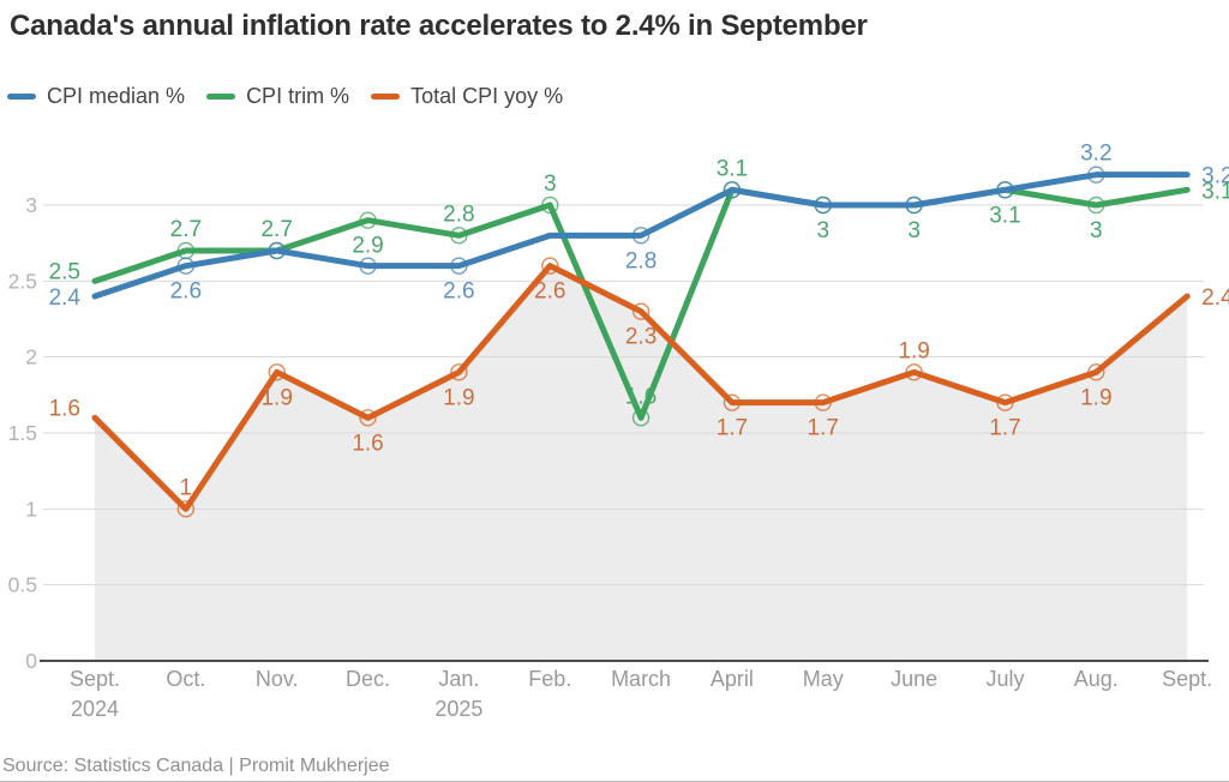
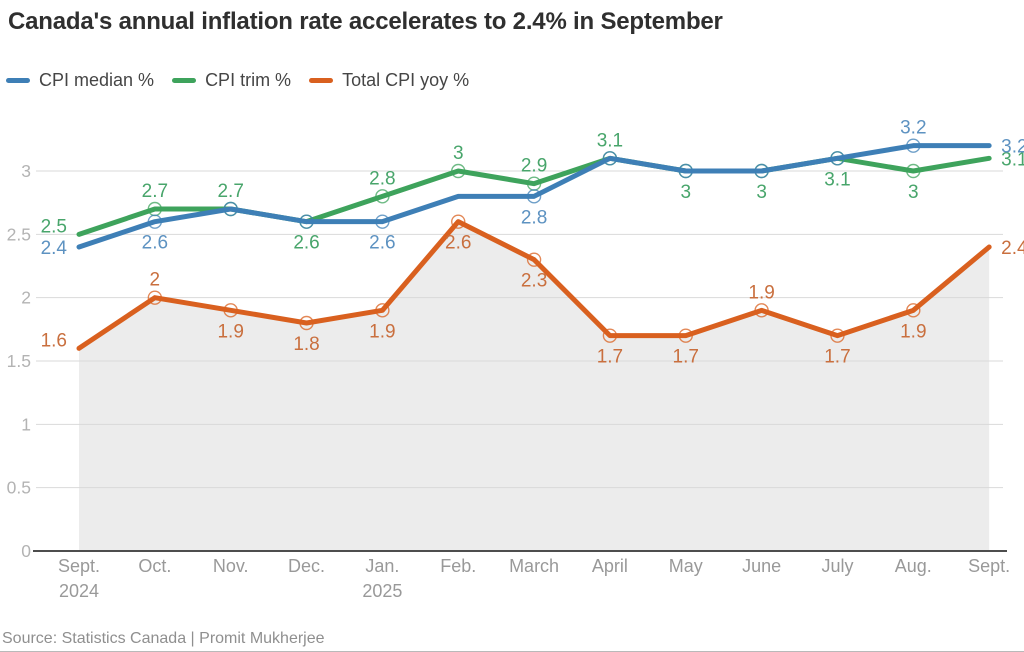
Total CPI yoy %/Oct.: 1 -> 2
CPI trim %/Dec.: 2.9 -> 2.6
Total CPI yoy %/Dec.: 1.6 -> 1.8
CPI trim %/March: 1.6 -> 2.9
